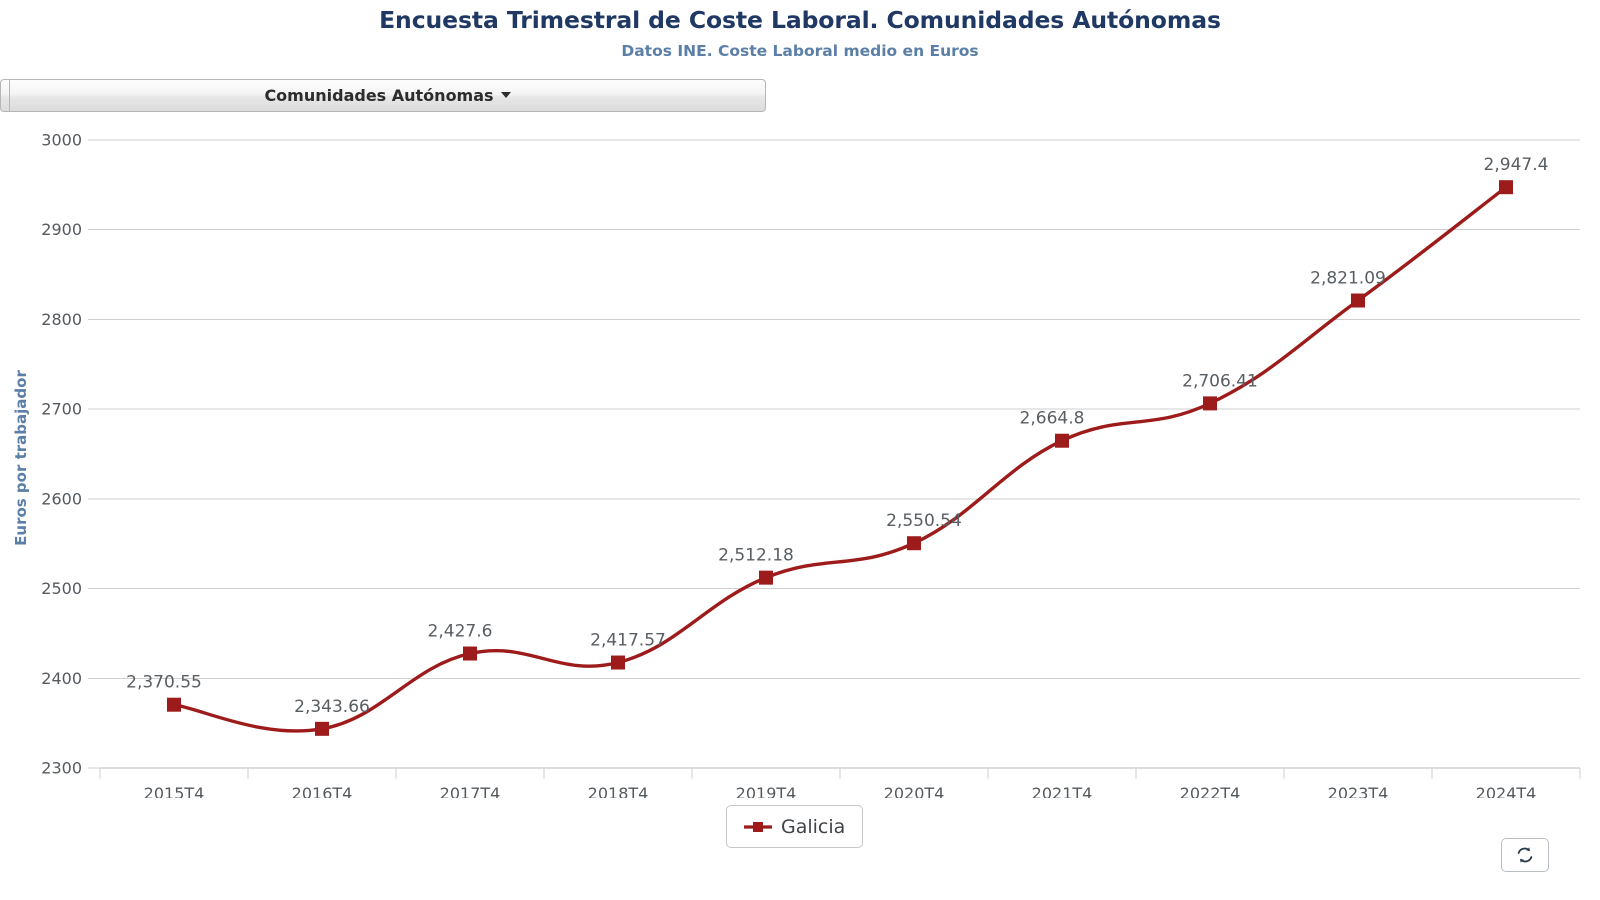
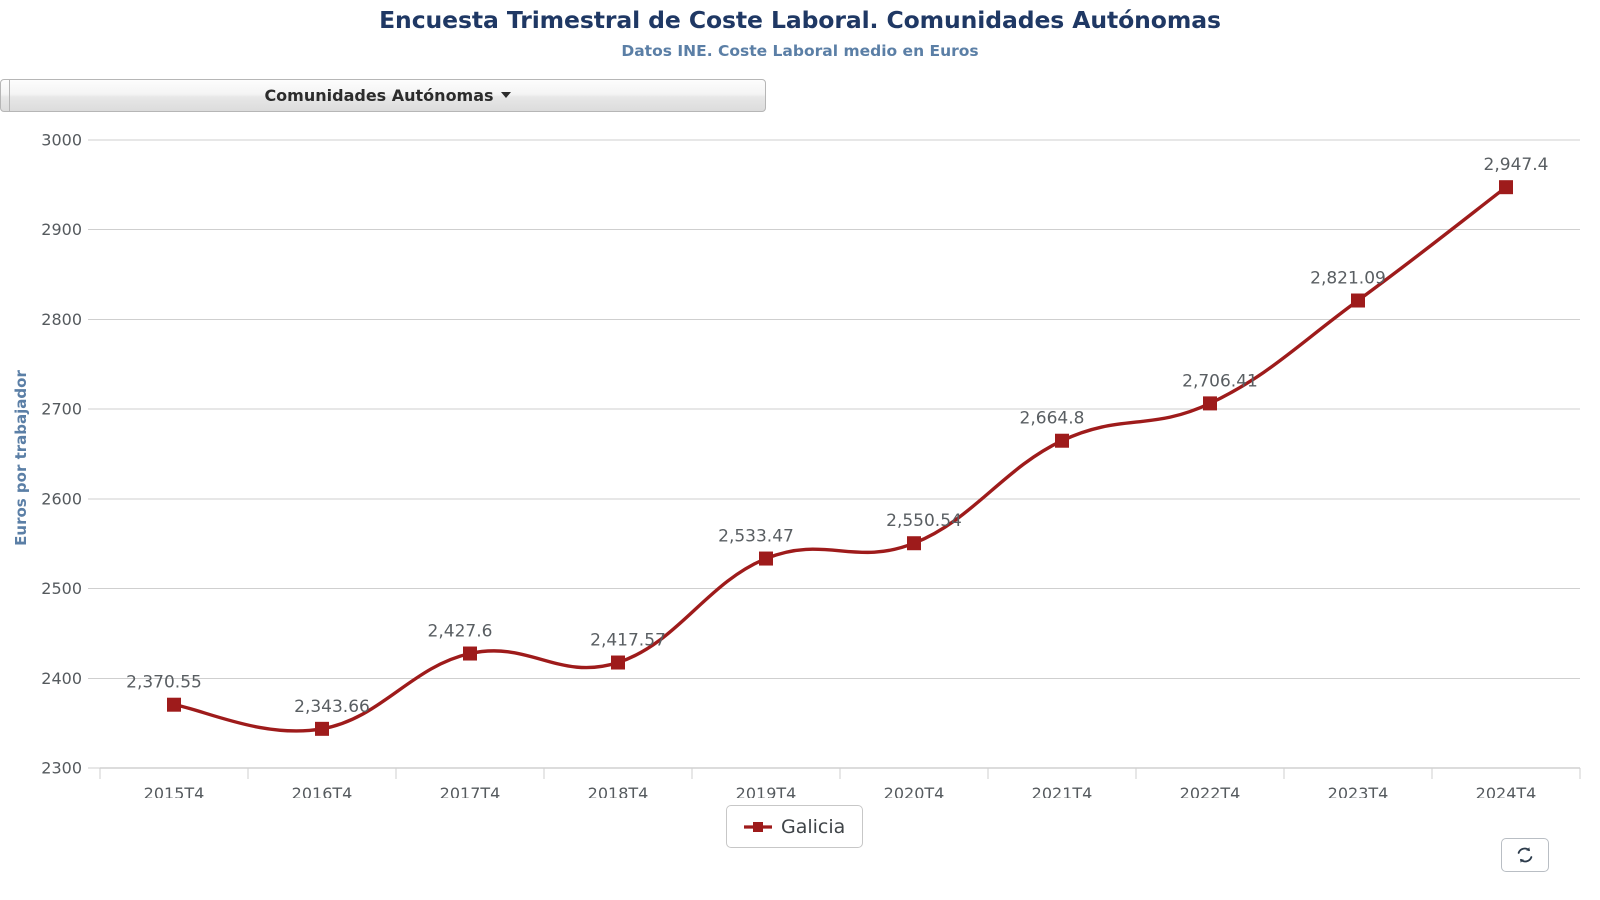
2019T4: 2,512.18 -> 2,533.47
